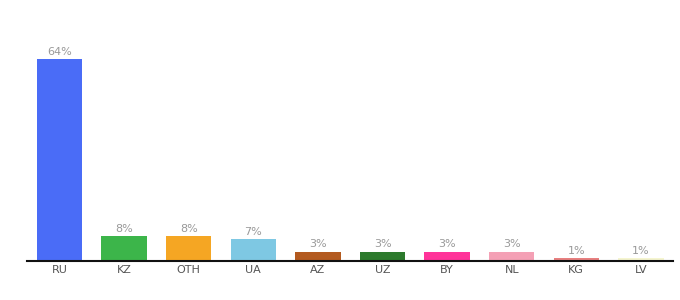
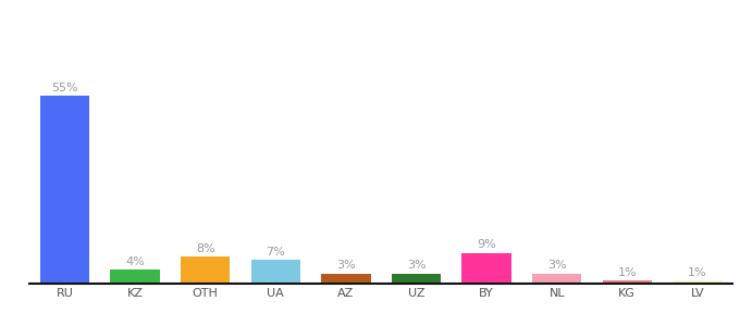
RU: 64% -> 55%
KZ: 8% -> 4%
BY: 3% -> 9%
